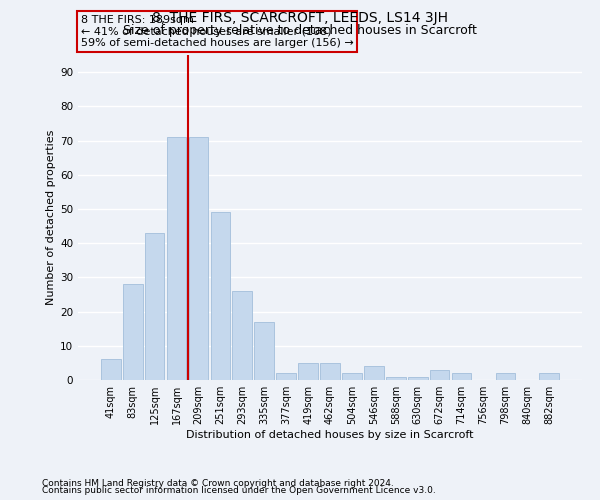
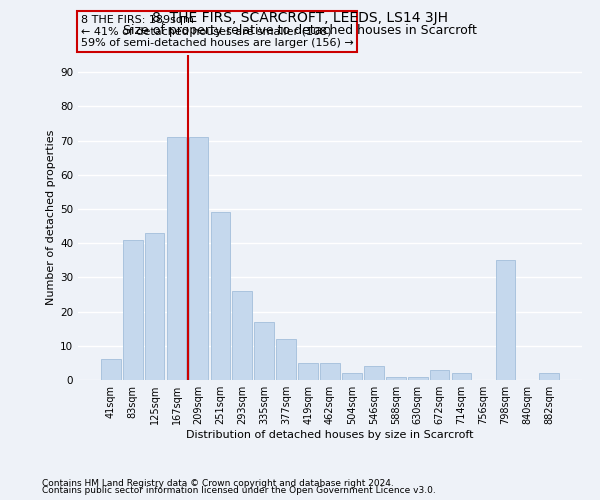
83sqm: 28 -> 41
377sqm: 2 -> 12
798sqm: 2 -> 35
